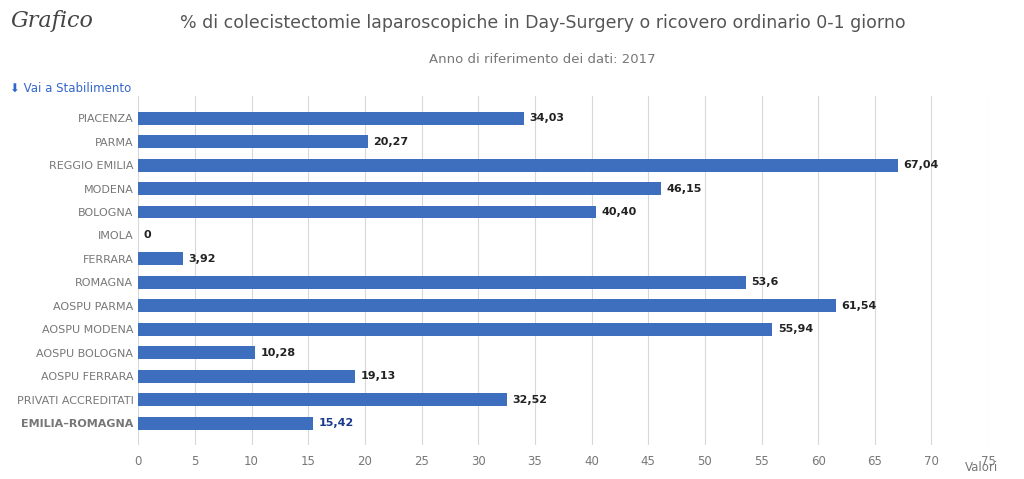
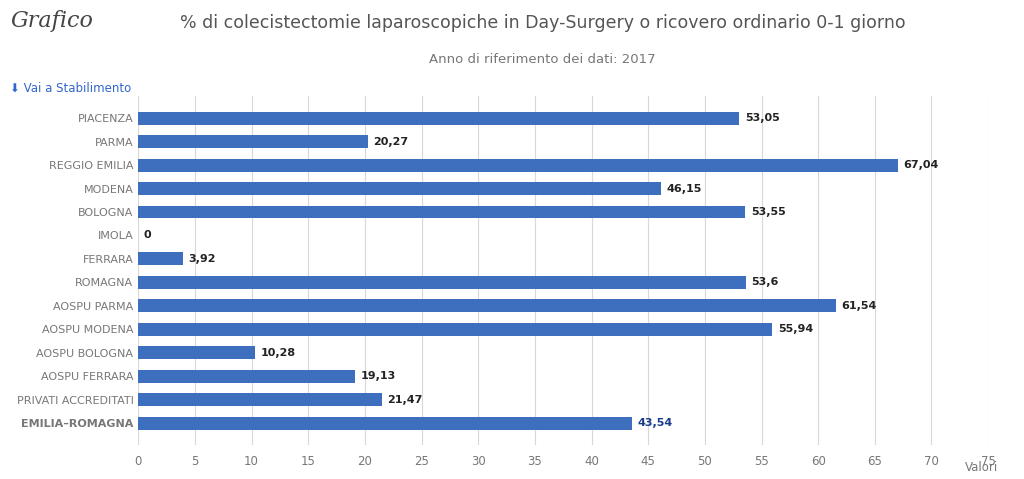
PIACENZA: 34,03 -> 53,05
BOLOGNA: 40,40 -> 53,55
PRIVATI ACCREDITATI: 32,52 -> 21,47
EMILIA–ROMAGNA: 15,42 -> 43,54
